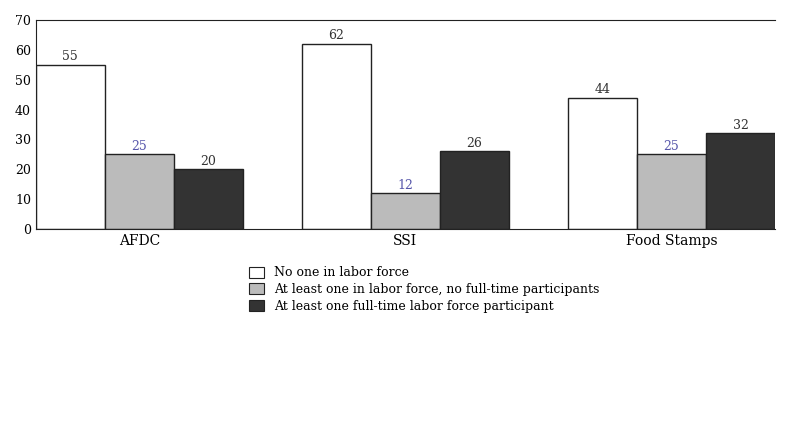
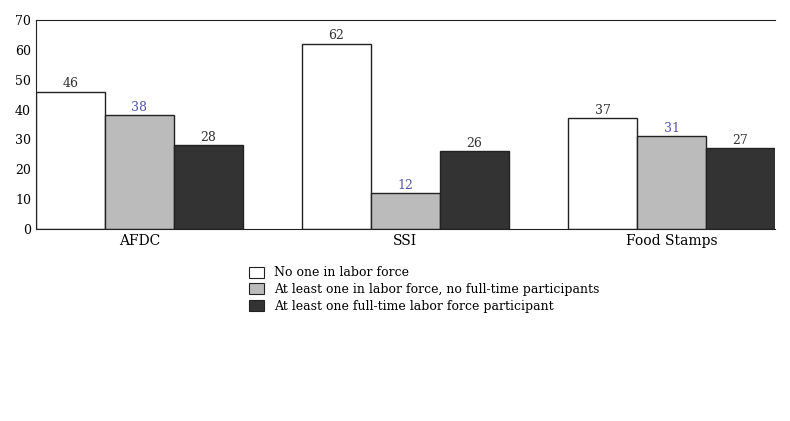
No one in labor force/AFDC: 55 -> 46
At least one in labor force, no full-time participants/AFDC: 25 -> 38
At least one full-time labor force participant/AFDC: 20 -> 28
No one in labor force/Food Stamps: 44 -> 37
At least one in labor force, no full-time participants/Food Stamps: 25 -> 31
At least one full-time labor force participant/Food Stamps: 32 -> 27
